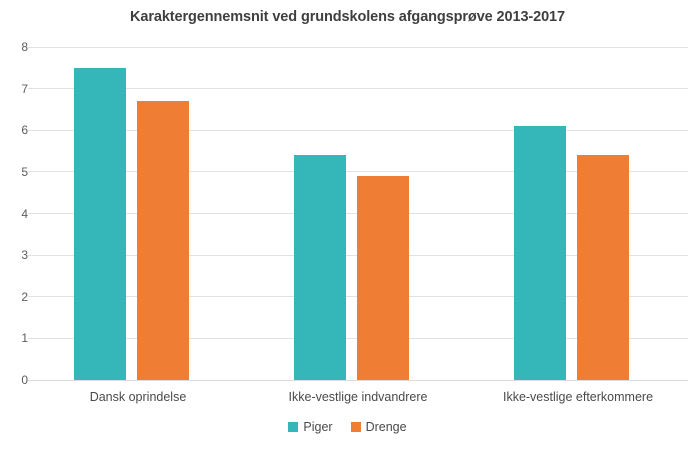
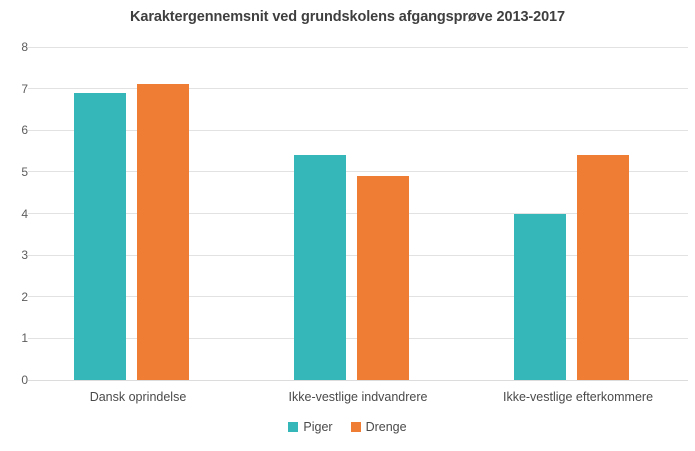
Piger/Dansk oprindelse: 7.5 -> 6.9
Drenge/Dansk oprindelse: 6.7 -> 7.1
Piger/Ikke-vestlige efterkommere: 6.1 -> 4.0
